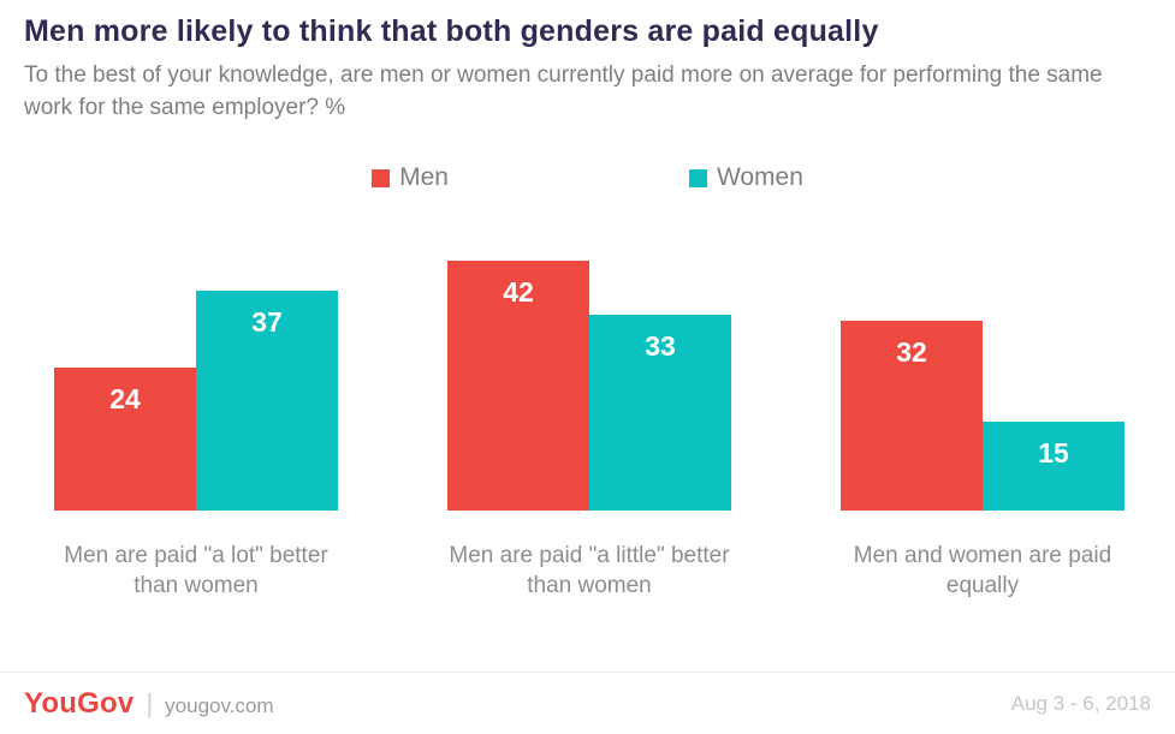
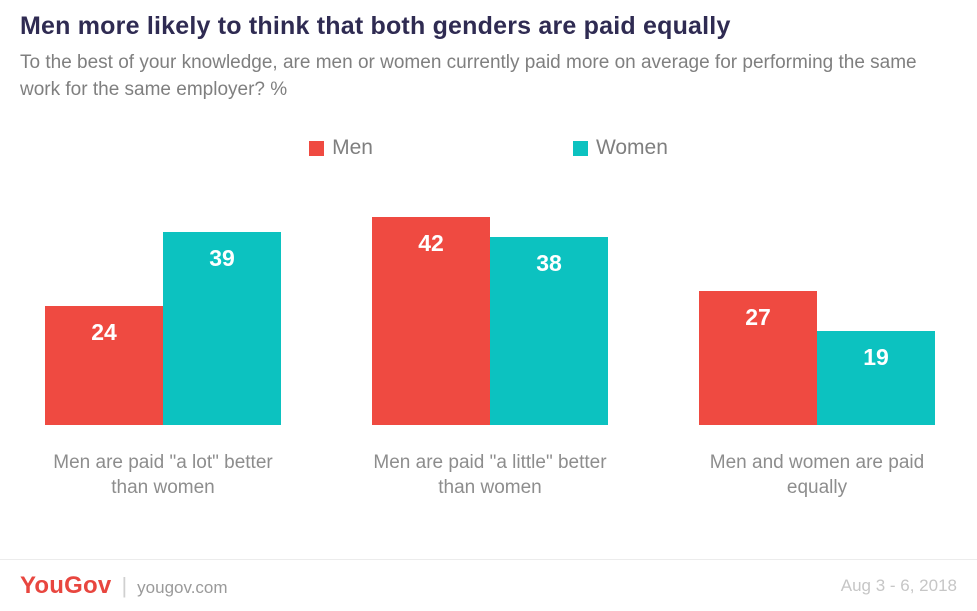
Women/Men are paid "a lot" better than women: 37 -> 39
Women/Men are paid "a little" better than women: 33 -> 38
Men/Men and women are paid equally: 32 -> 27
Women/Men and women are paid equally: 15 -> 19
